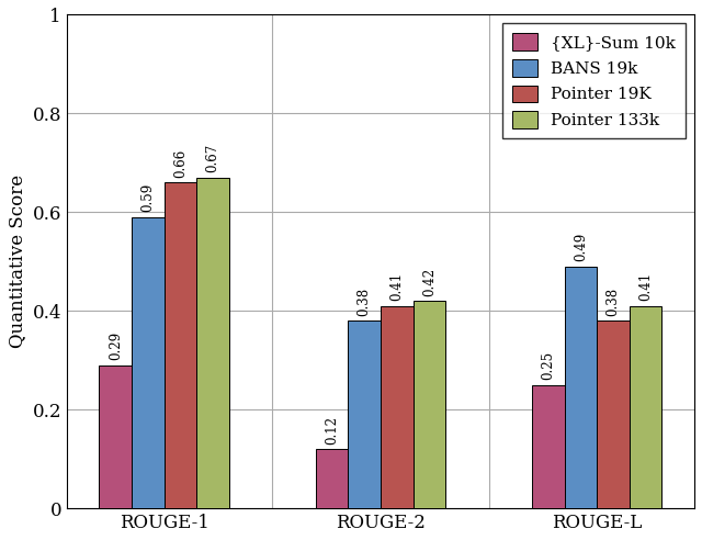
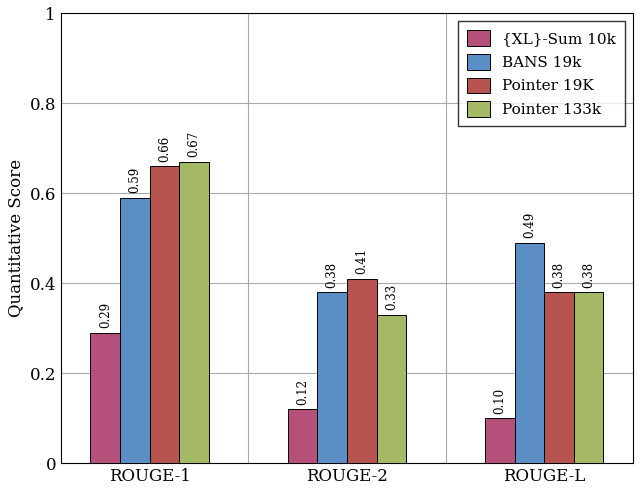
Pointer 133k/ROUGE-2: 0.42 -> 0.33
{XL}-Sum 10k/ROUGE-L: 0.25 -> 0.10
Pointer 133k/ROUGE-L: 0.41 -> 0.38
